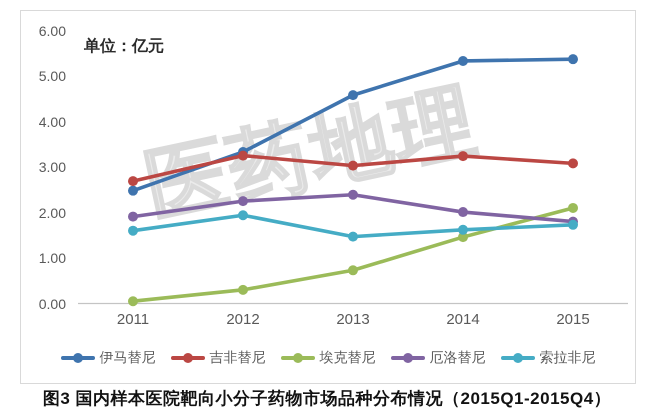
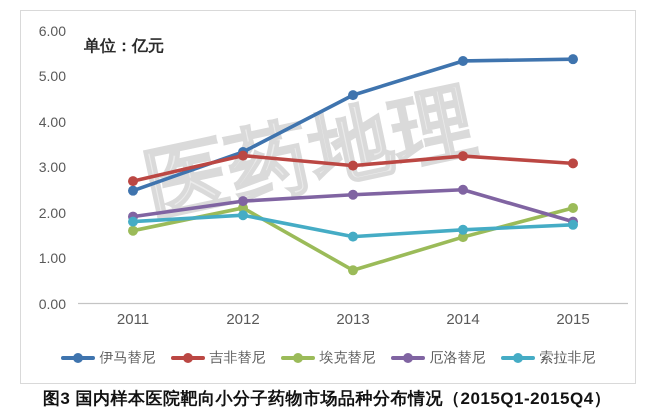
埃克替尼/2011: 0.1 -> 1.6
索拉非尼/2011: 1.6 -> 1.8
埃克替尼/2012: 0.3 -> 2.1
厄洛替尼/2014: 2.0 -> 2.5
